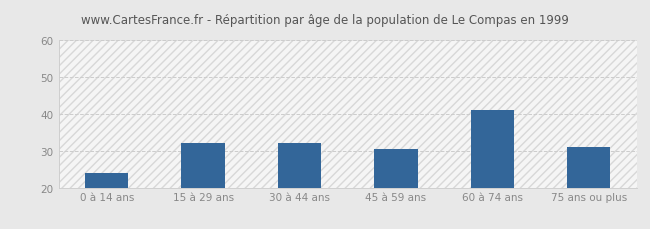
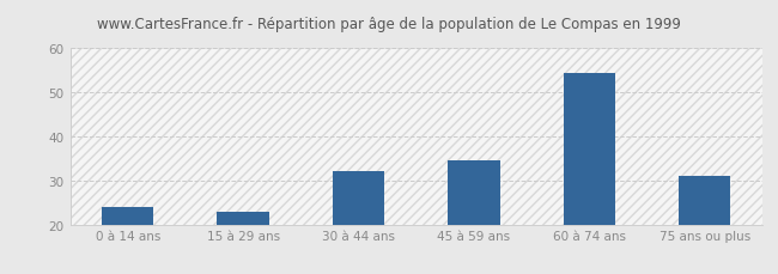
15 à 29 ans: 32.0 -> 23.0
45 à 59 ans: 30.5 -> 34.5
60 à 74 ans: 41.0 -> 54.5
